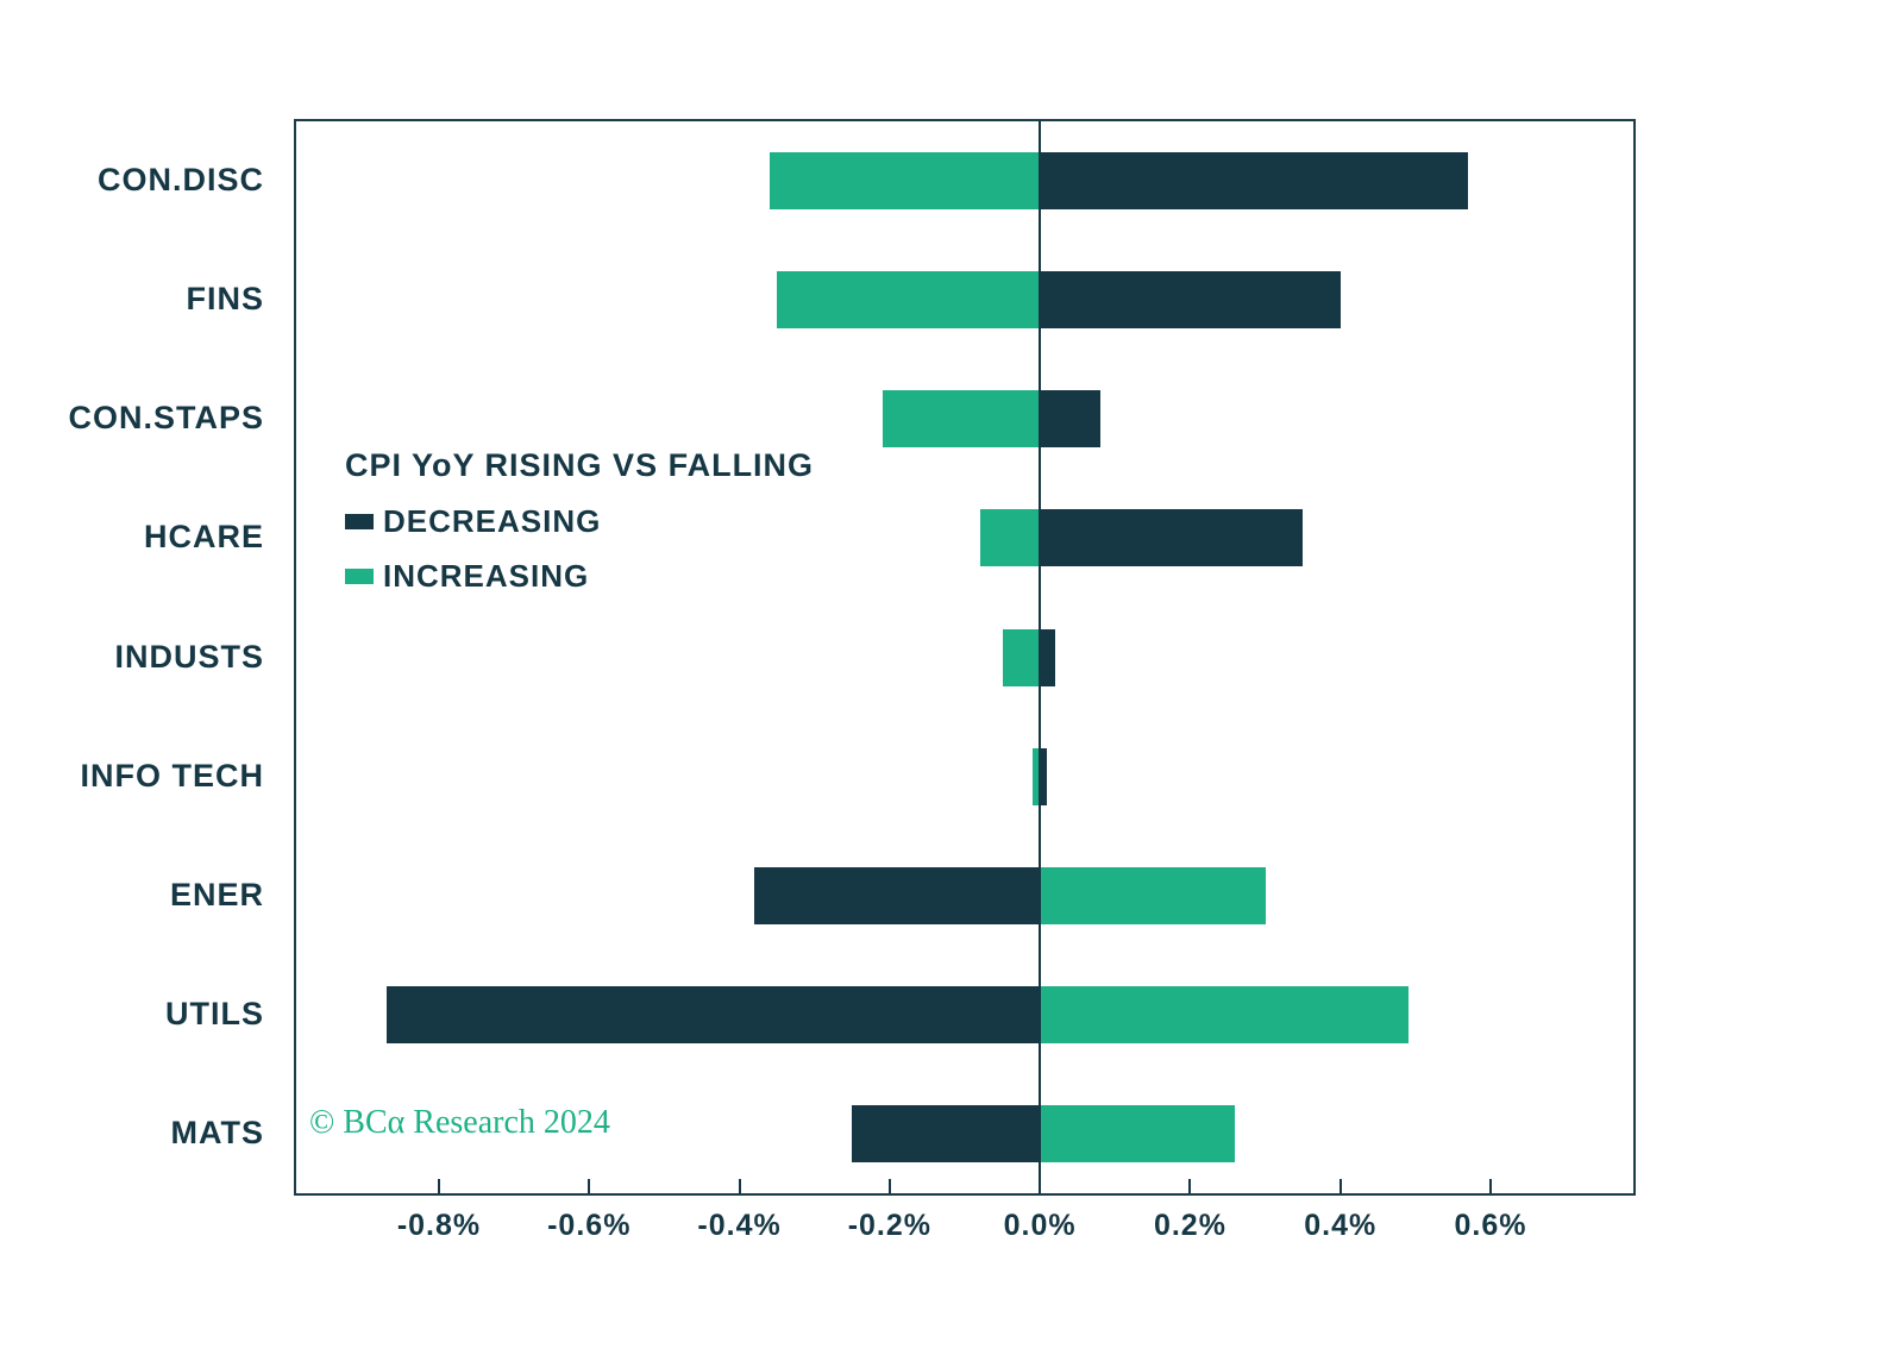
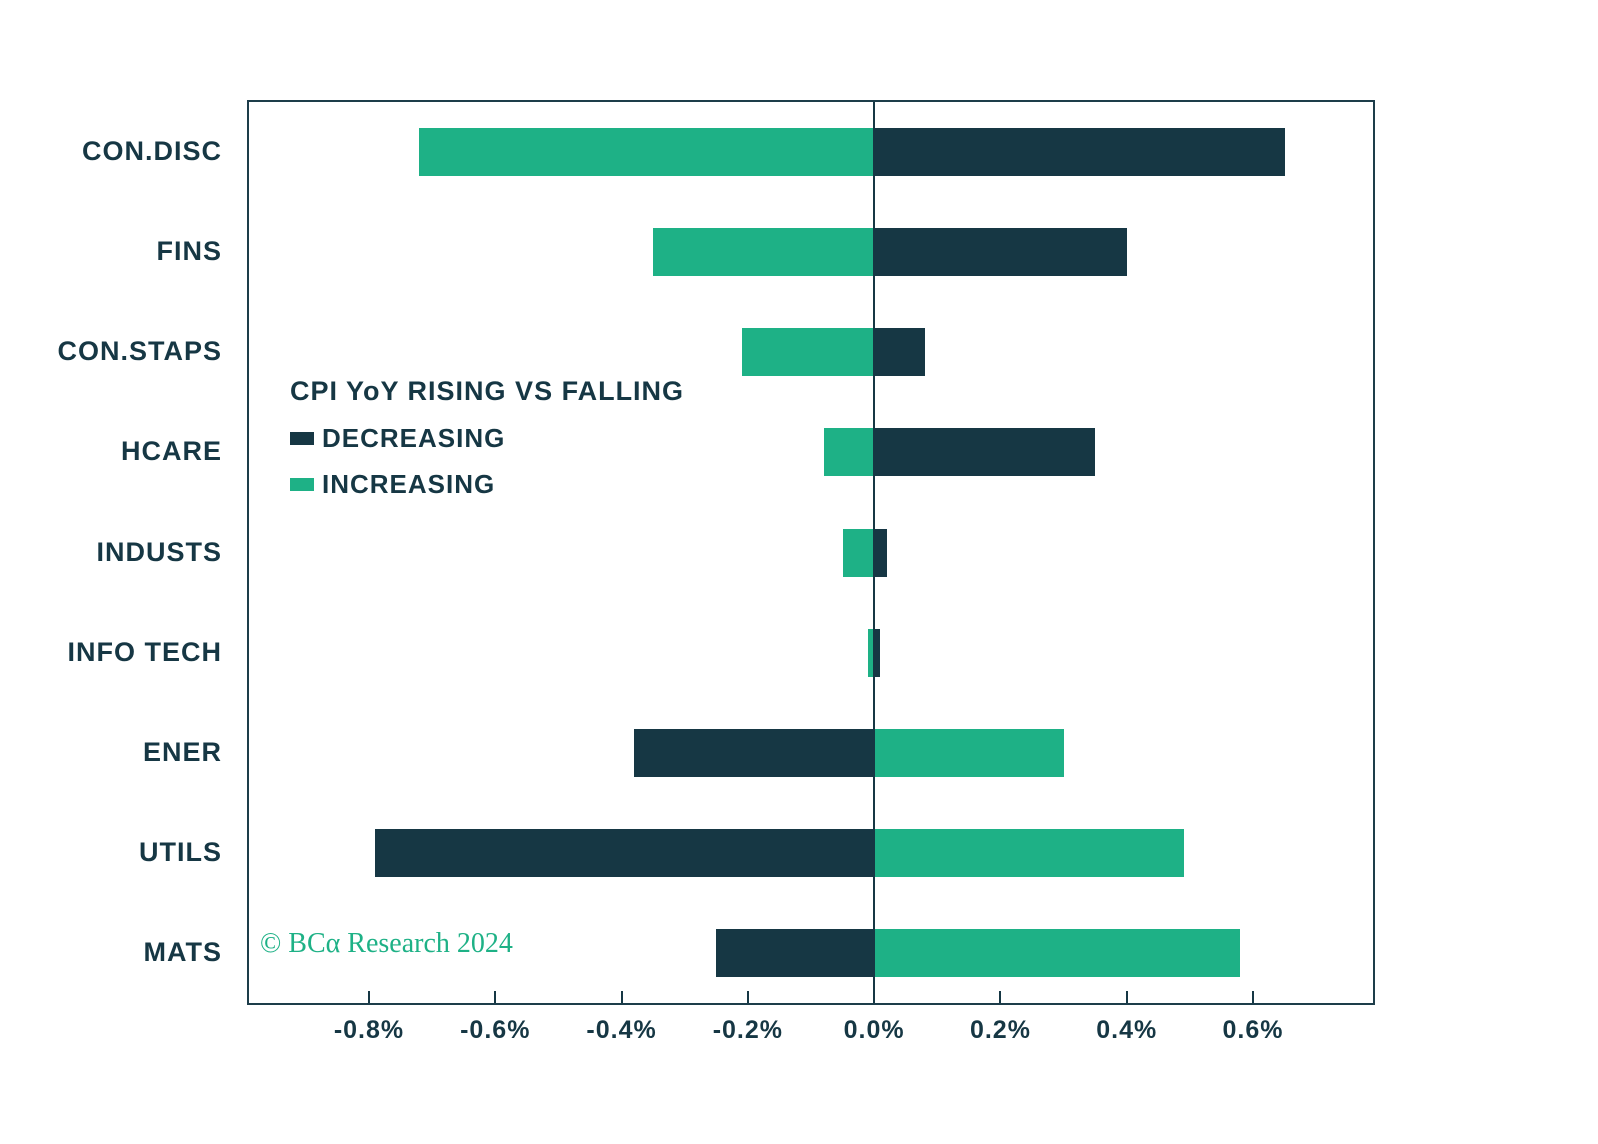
DECREASING/CON.DISC: 0.57% -> 0.65%
INCREASING/CON.DISC: -0.36% -> -0.72%
DECREASING/UTILS: -0.87% -> -0.79%
INCREASING/MATS: 0.26% -> 0.58%
